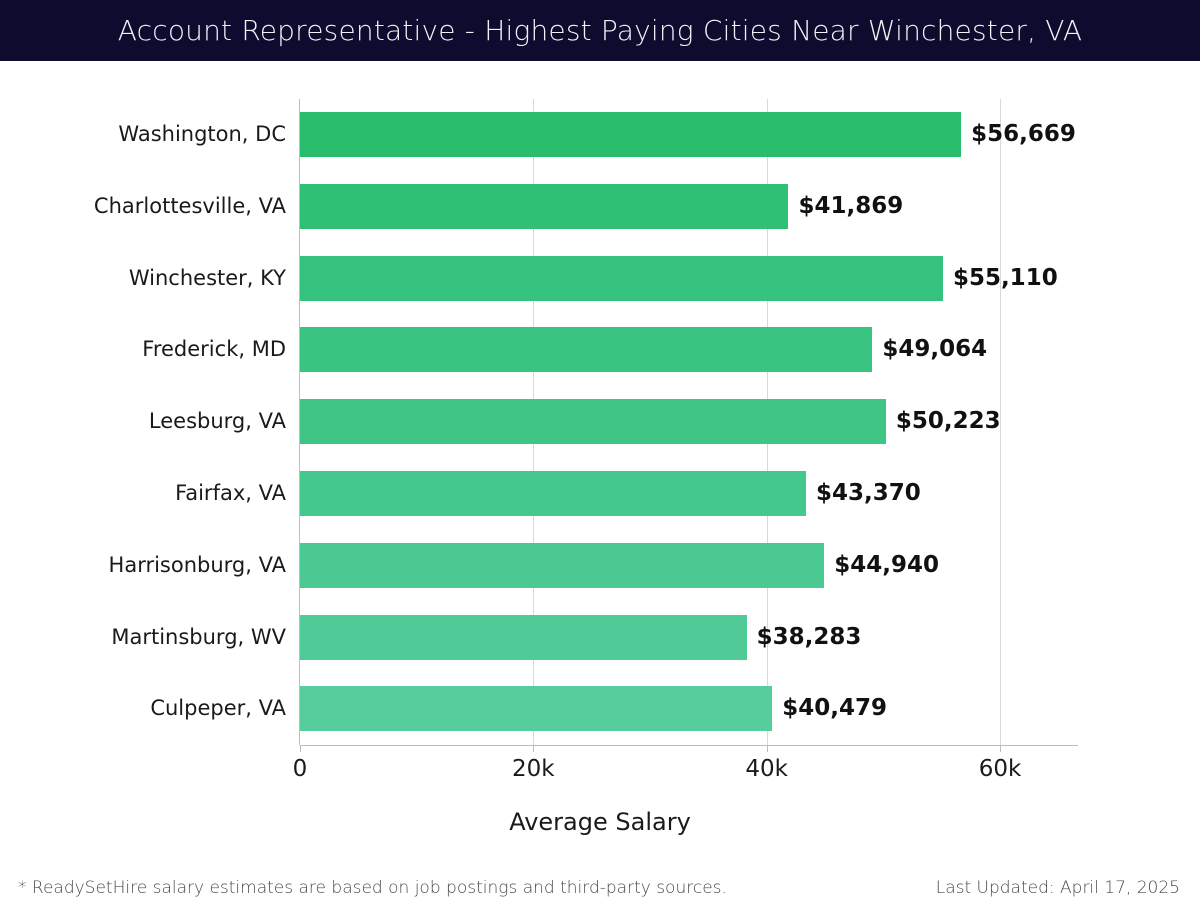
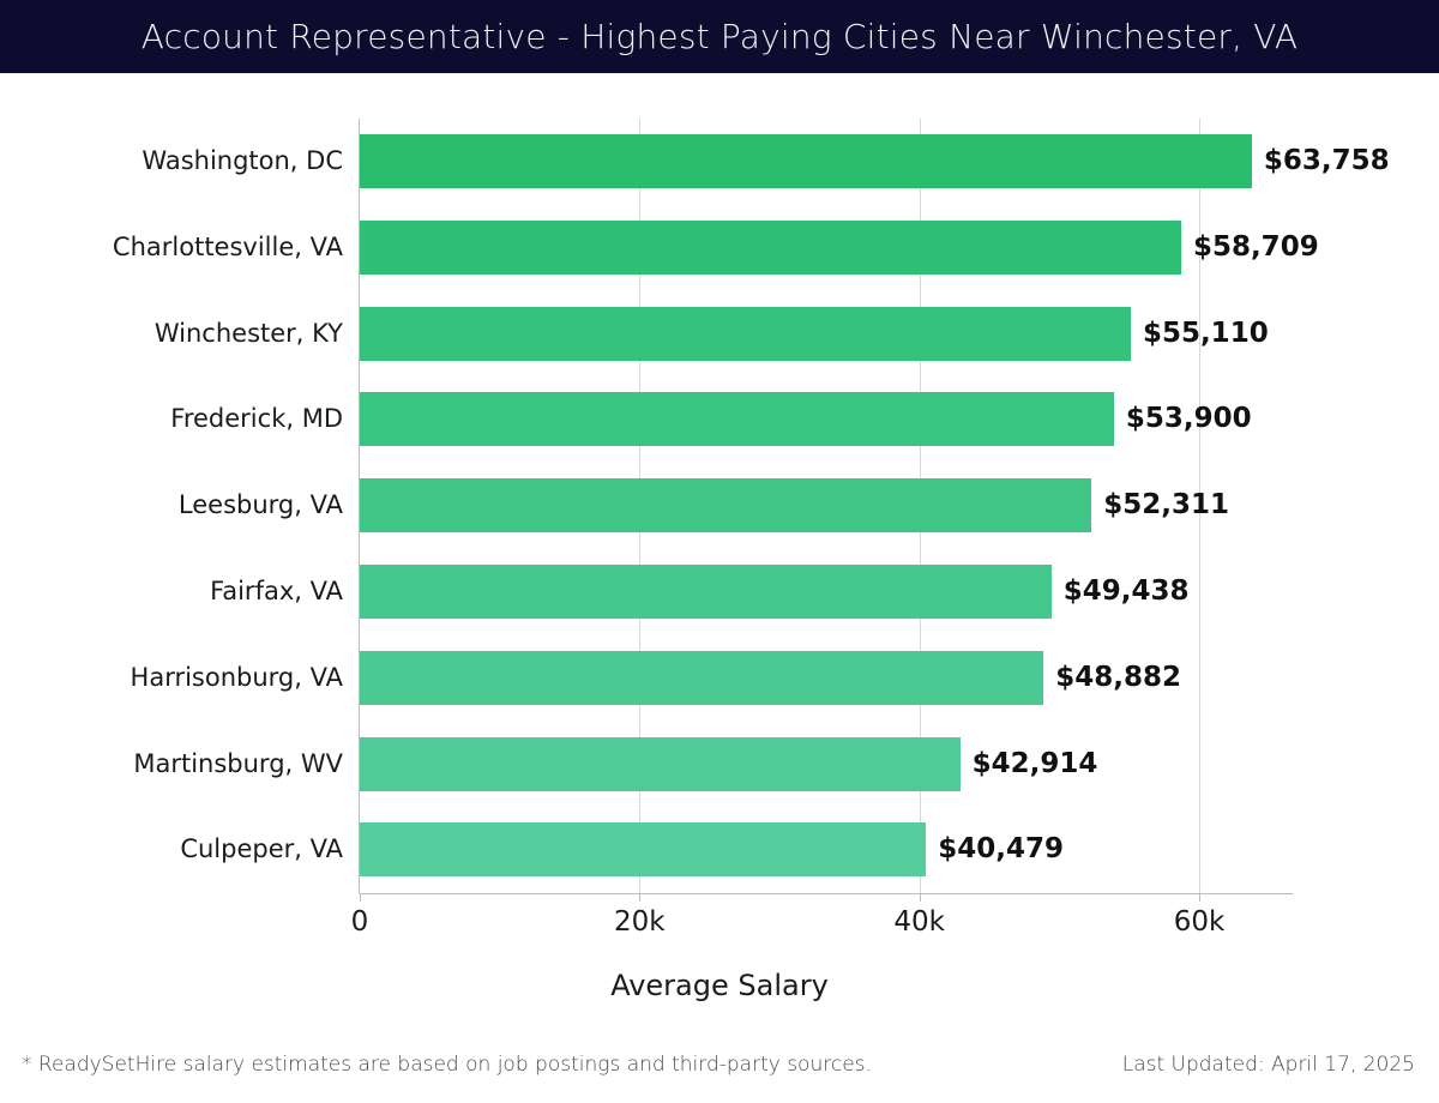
Washington, DC: $56,669 -> $63,758
Charlottesville, VA: $41,869 -> $58,709
Frederick, MD: $49,064 -> $53,900
Leesburg, VA: $50,223 -> $52,311
Fairfax, VA: $43,370 -> $49,438
Harrisonburg, VA: $44,940 -> $48,882
Martinsburg, WV: $38,283 -> $42,914
